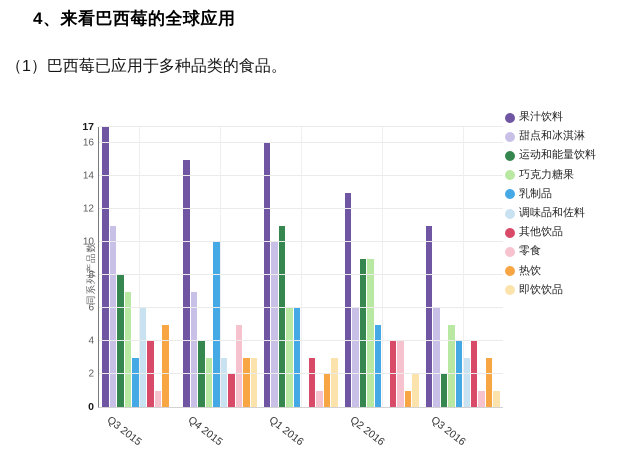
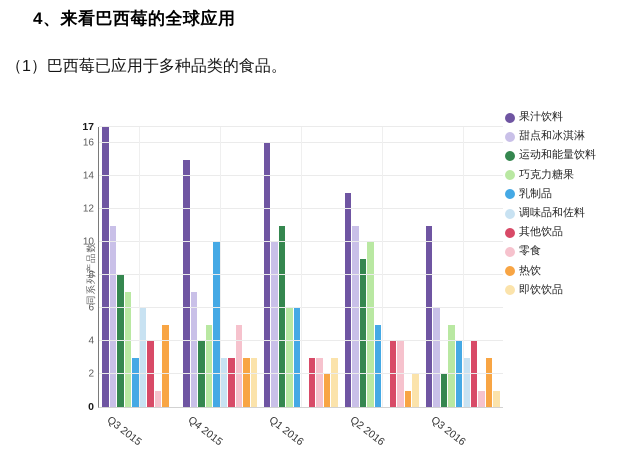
巧克力糖果/Q4 2015: 3 -> 5
其他饮品/Q4 2015: 2 -> 3
零食/Q1 2016: 1 -> 3
甜点和冰淇淋/Q2 2016: 6 -> 11
巧克力糖果/Q2 2016: 9 -> 10
